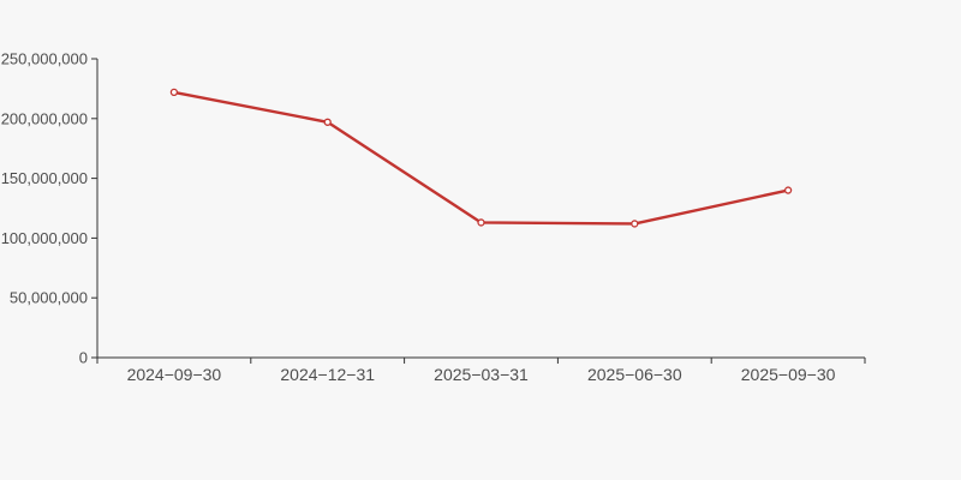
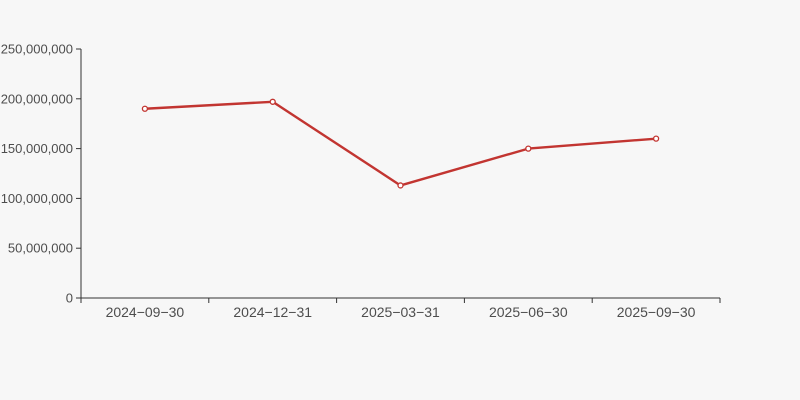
2024−09−30: 220000000 -> 190000000
2025−06−30: 110000000 -> 150000000
2025−09−30: 140000000 -> 160000000
